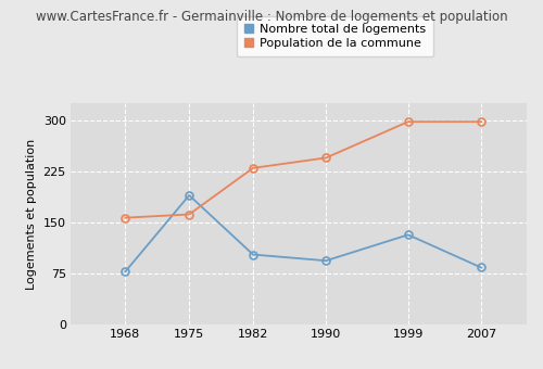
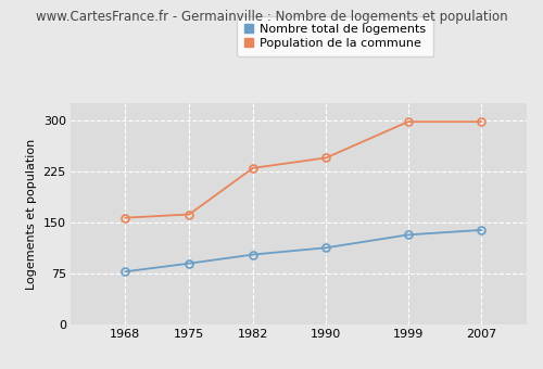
Nombre total de logements/1975: 190 -> 90
Nombre total de logements/1990: 94 -> 113
Nombre total de logements/2007: 84 -> 139
